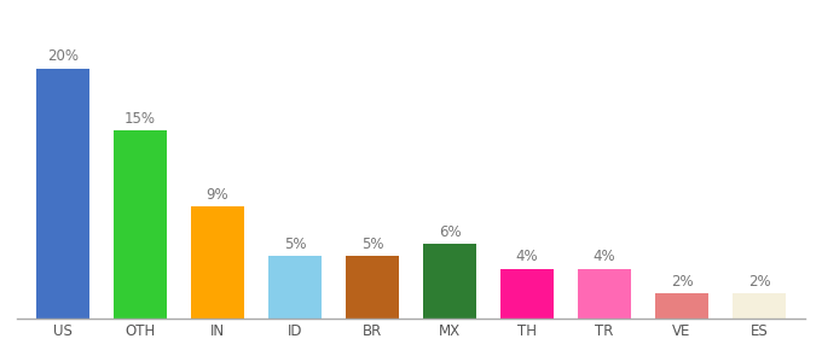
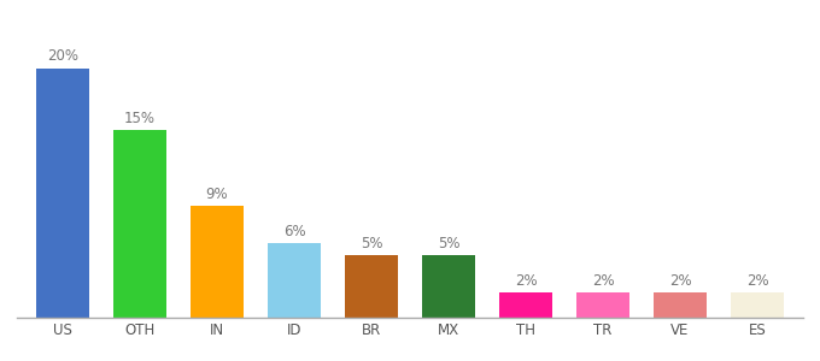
ID: 5% -> 6%
MX: 6% -> 5%
TH: 4% -> 2%
TR: 4% -> 2%
